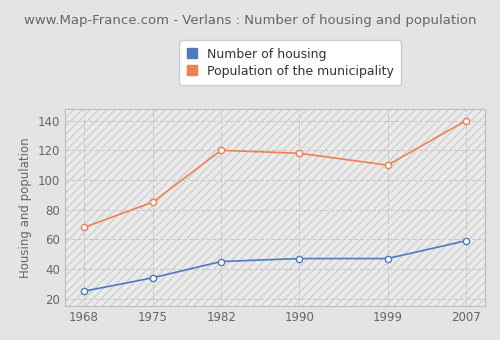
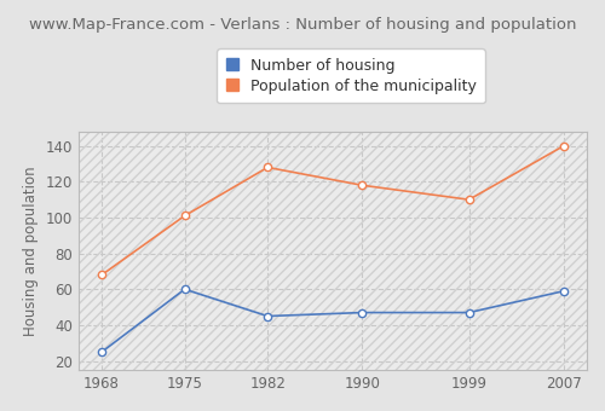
Number of housing/1975: 34 -> 60
Population of the municipality/1975: 85 -> 101
Population of the municipality/1982: 120 -> 128
